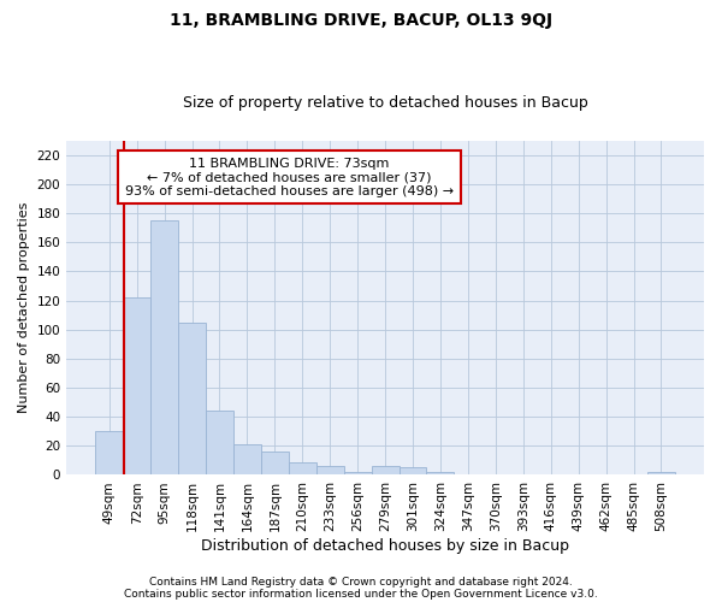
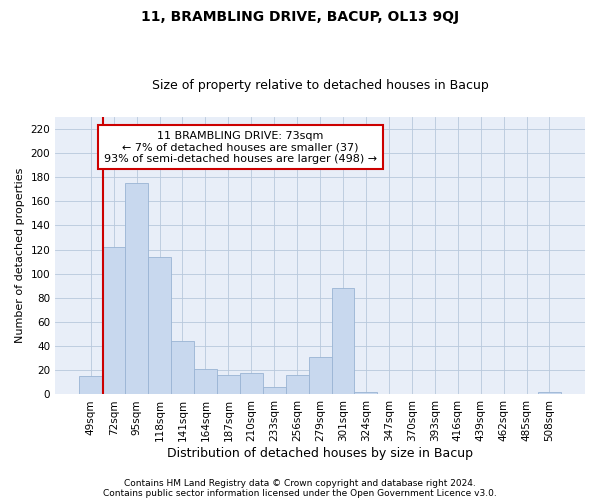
49sqm: 30 -> 15
118sqm: 105 -> 114
210sqm: 9 -> 18
256sqm: 2 -> 16
279sqm: 6 -> 31
301sqm: 5 -> 88
